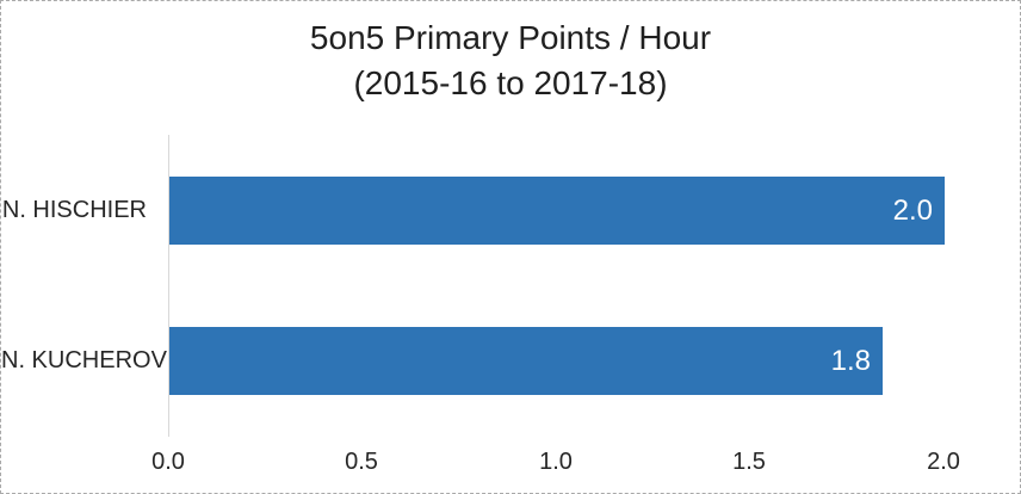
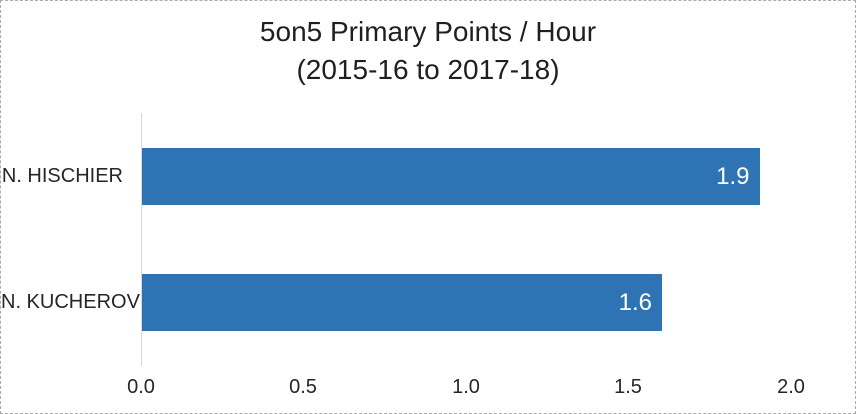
N. HISCHIER: 2.0 -> 1.9
N. KUCHEROV: 1.8 -> 1.6
